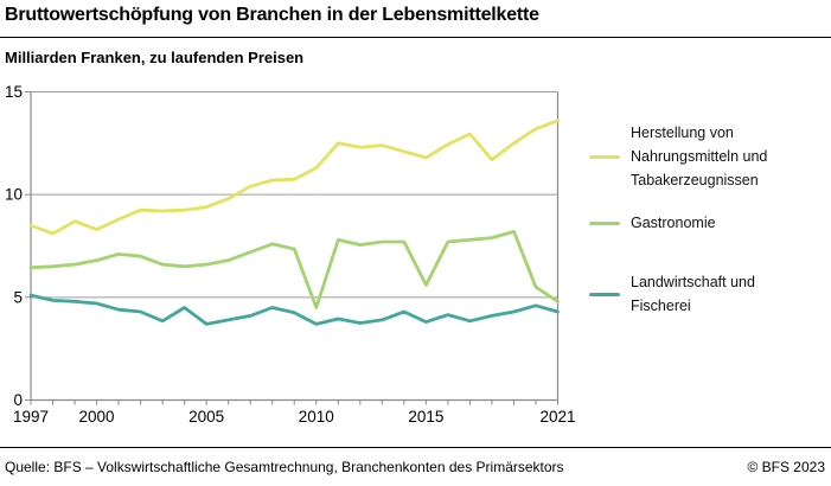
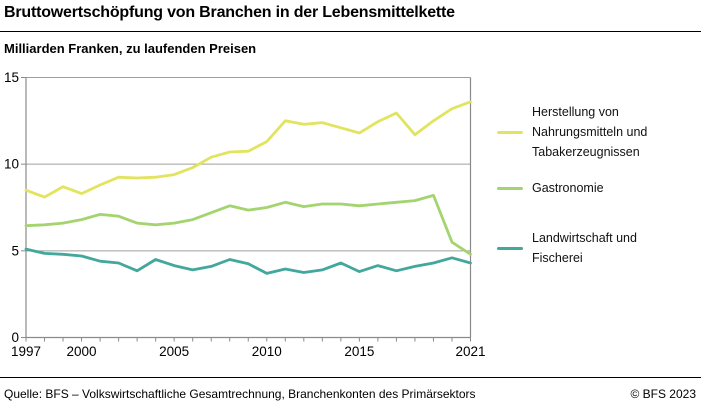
Landwirtschaft und Fischerei/2005: 3.7 -> 4.2
Gastronomie/2010: 4.5 -> 7.5
Gastronomie/2015: 5.6 -> 7.6
